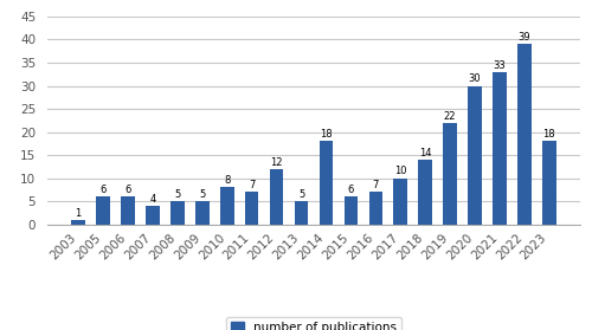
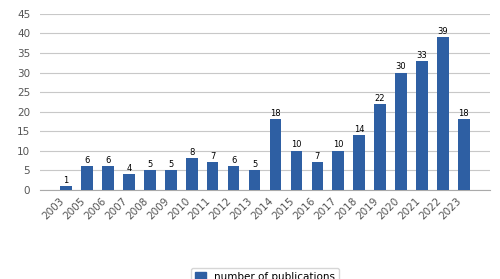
2012: 12 -> 6
2015: 6 -> 10
